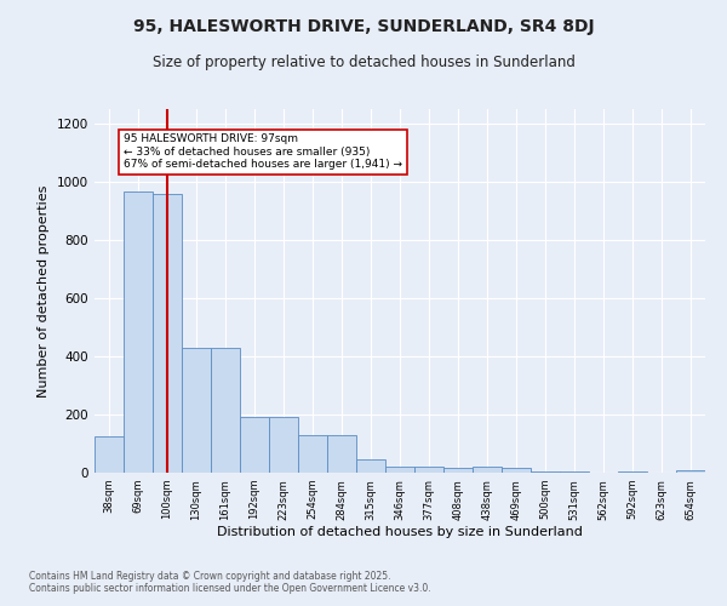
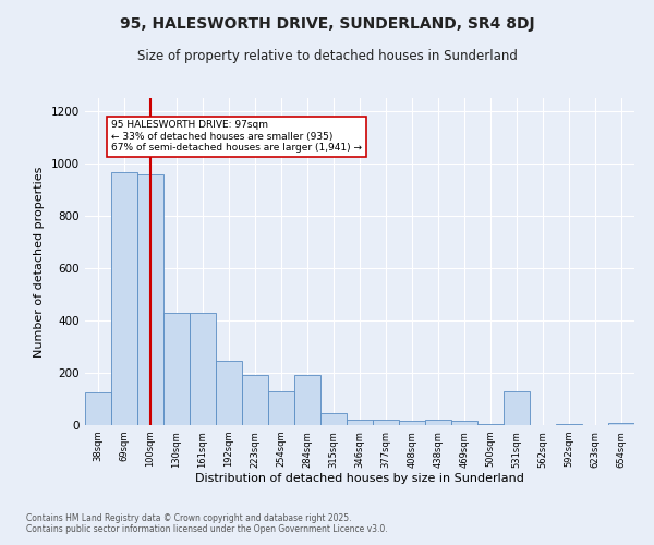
192sqm: 190 -> 245
284sqm: 130 -> 190
531sqm: 5 -> 130
